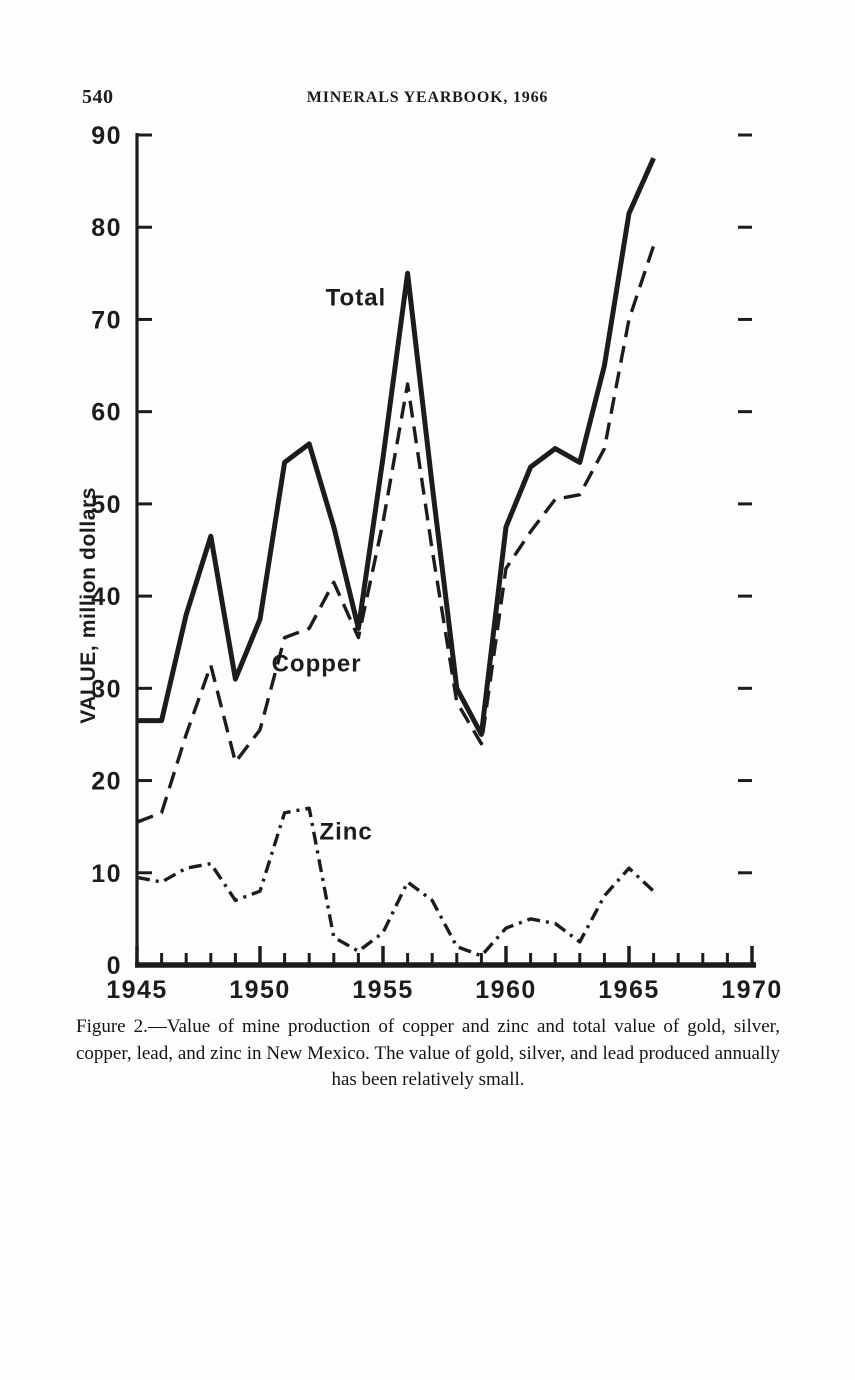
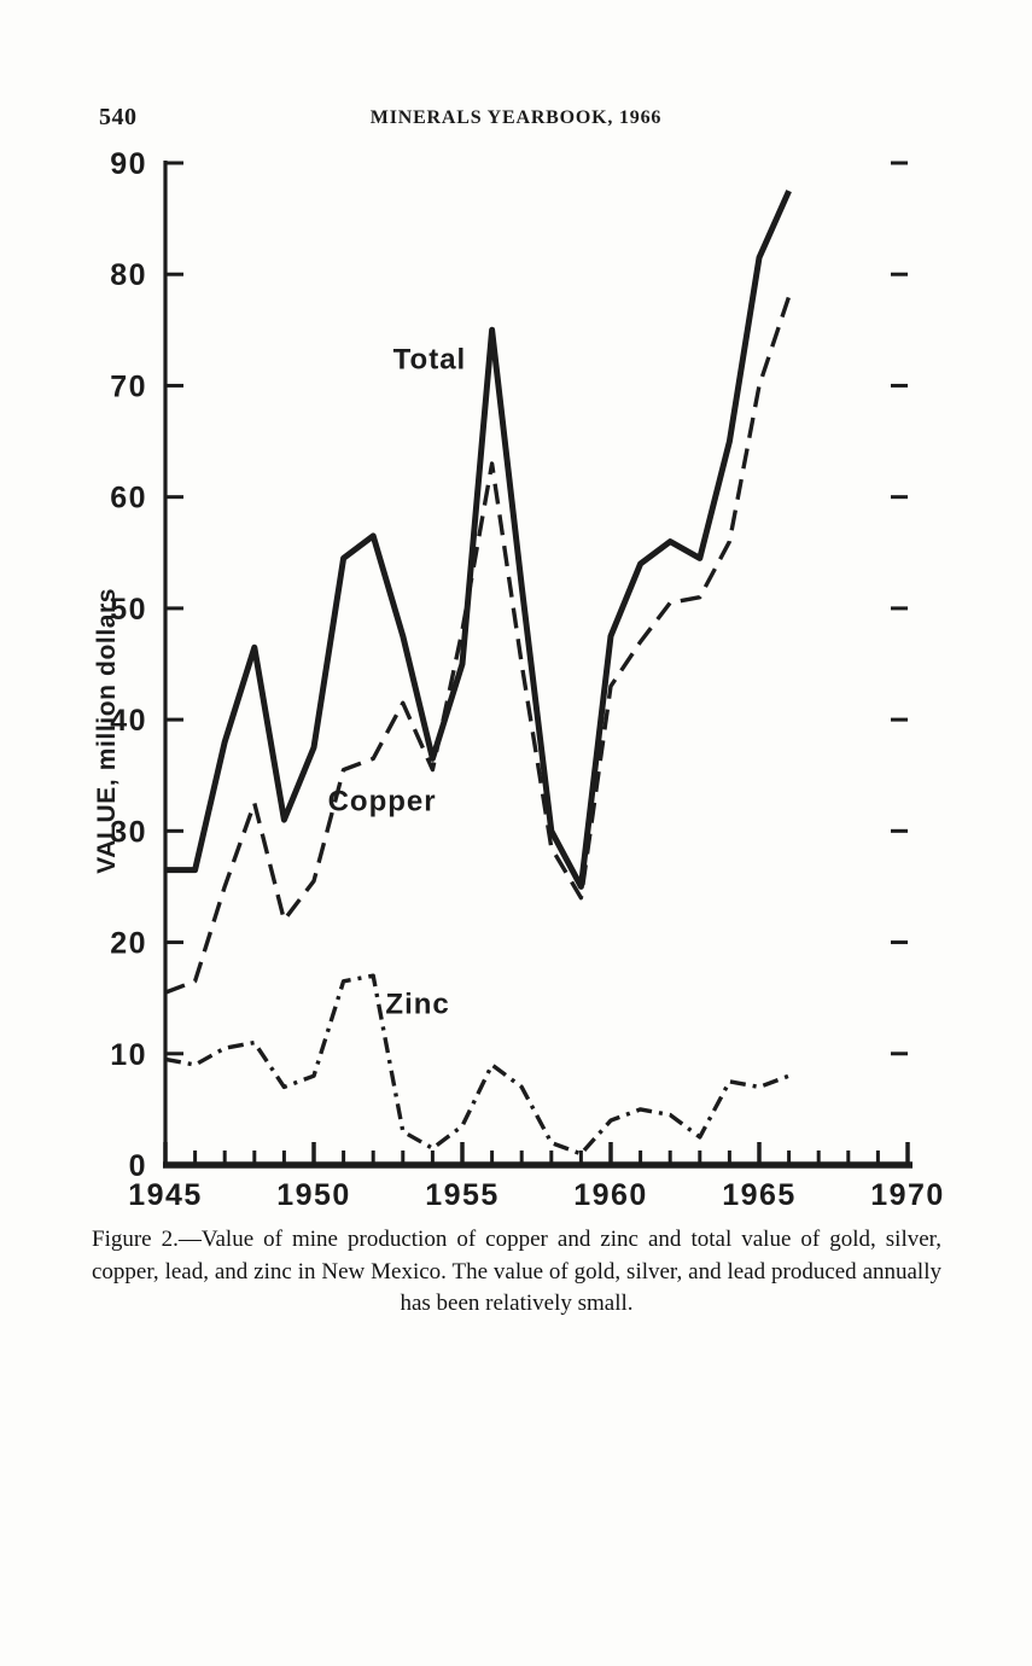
Total/1955: 55 -> 45
Zinc/1965: 10 -> 7
